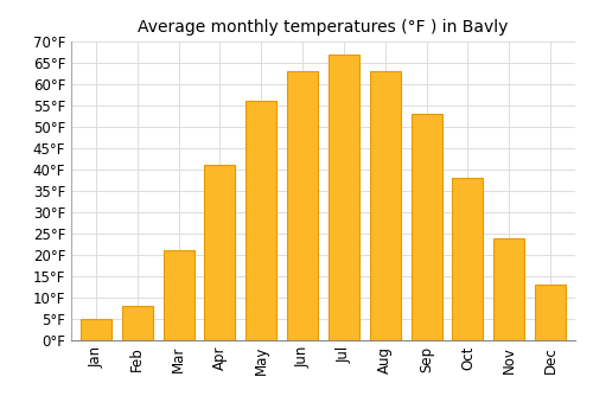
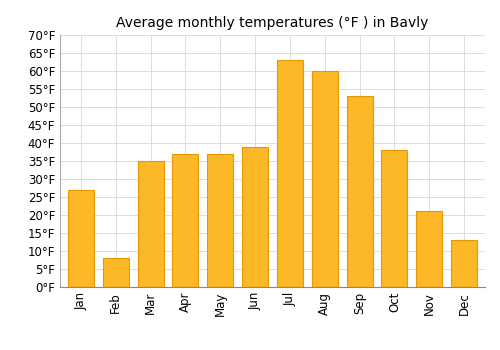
Jan: 5°F -> 27°F
Mar: 21°F -> 35°F
Apr: 41°F -> 37°F
May: 56°F -> 37°F
Jun: 63°F -> 39°F
Jul: 67°F -> 63°F
Aug: 63°F -> 60°F
Nov: 24°F -> 21°F
